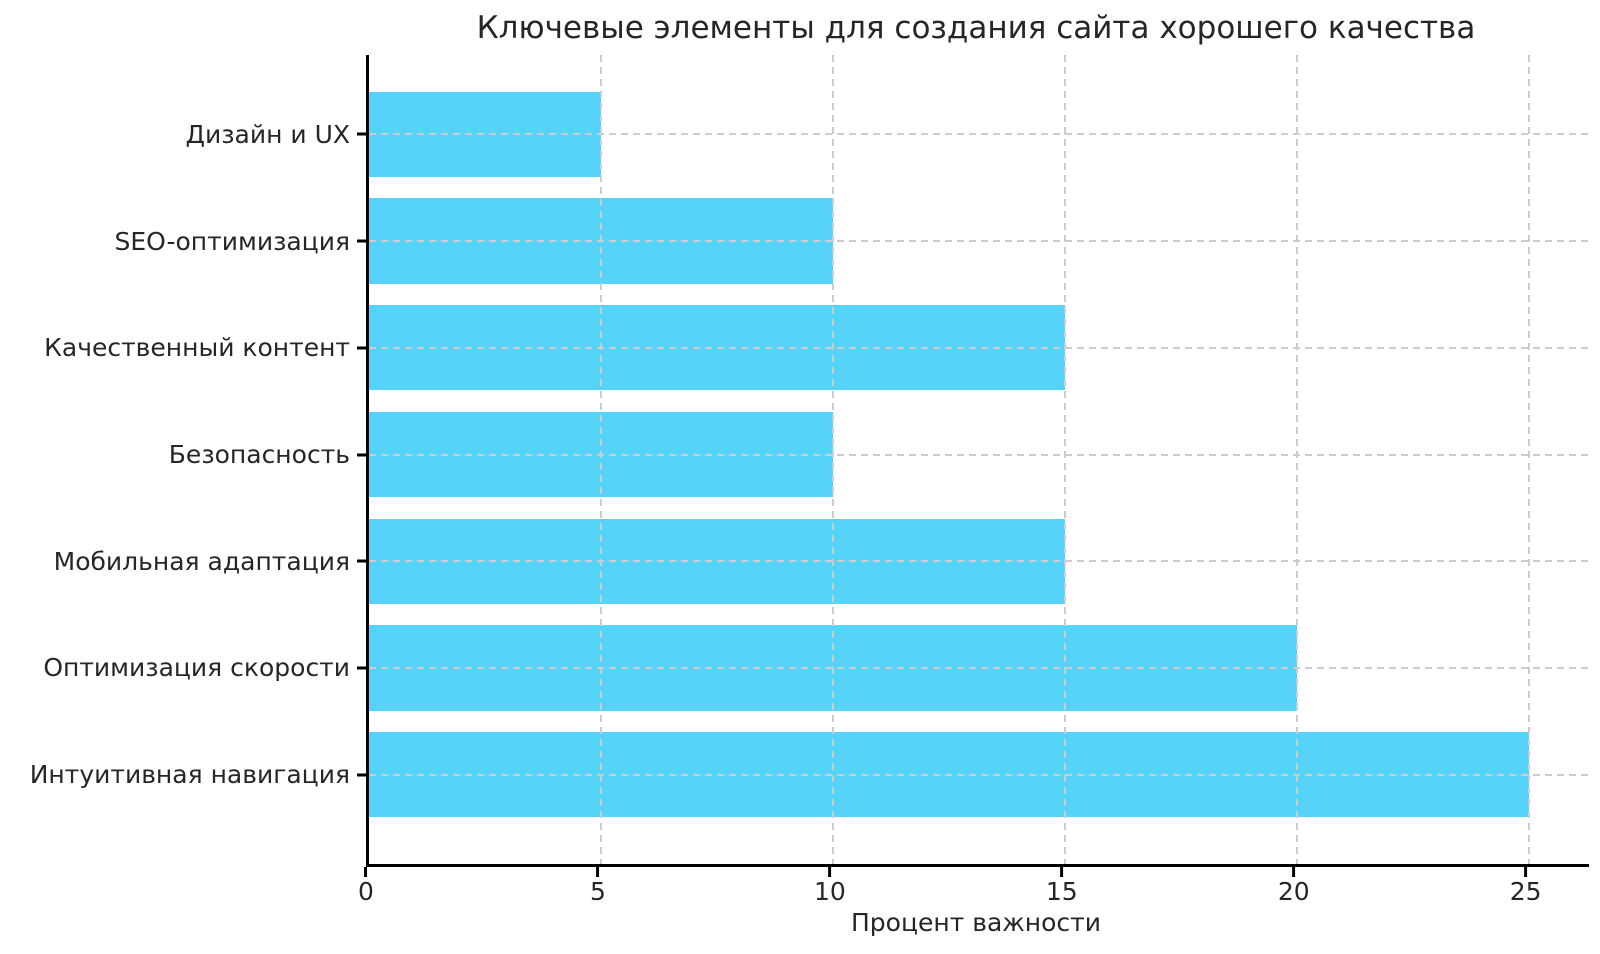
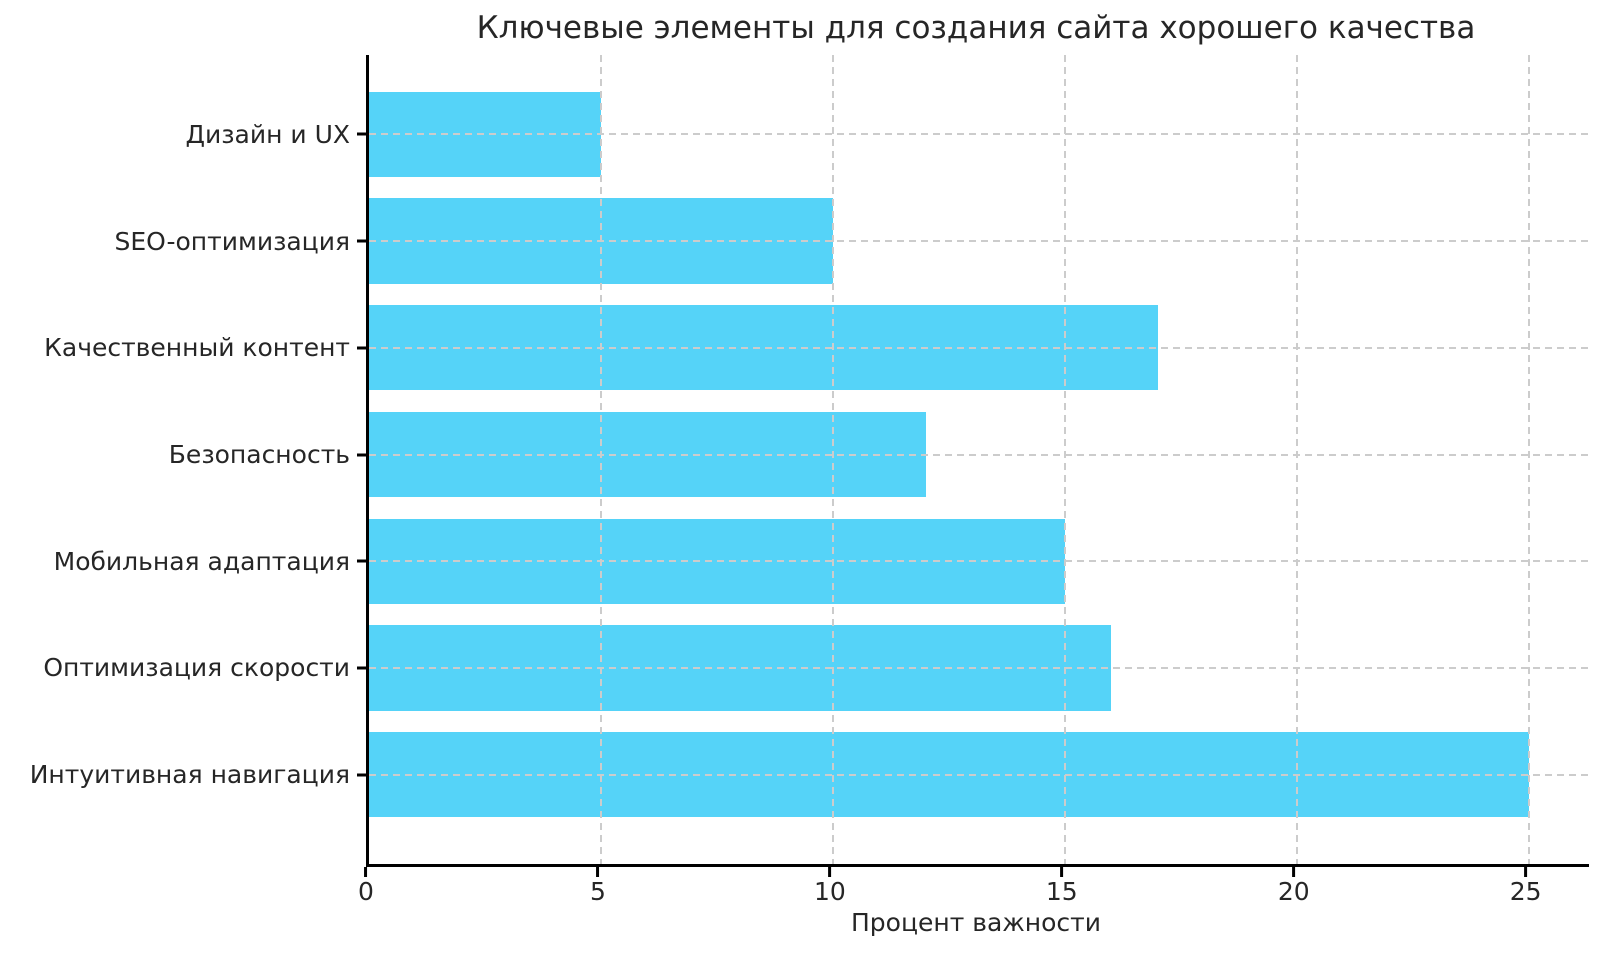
Качественный контент: 15 -> 17
Безопасность: 10 -> 12
Оптимизация скорости: 20 -> 16
